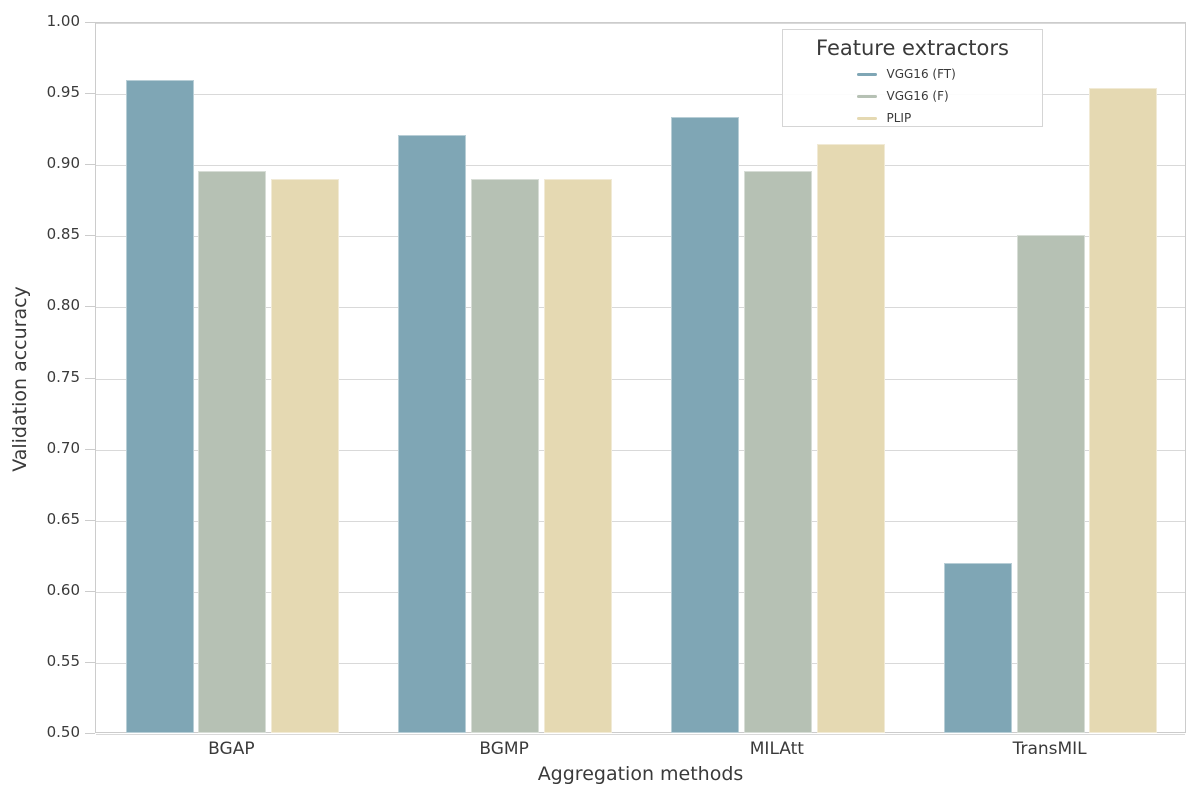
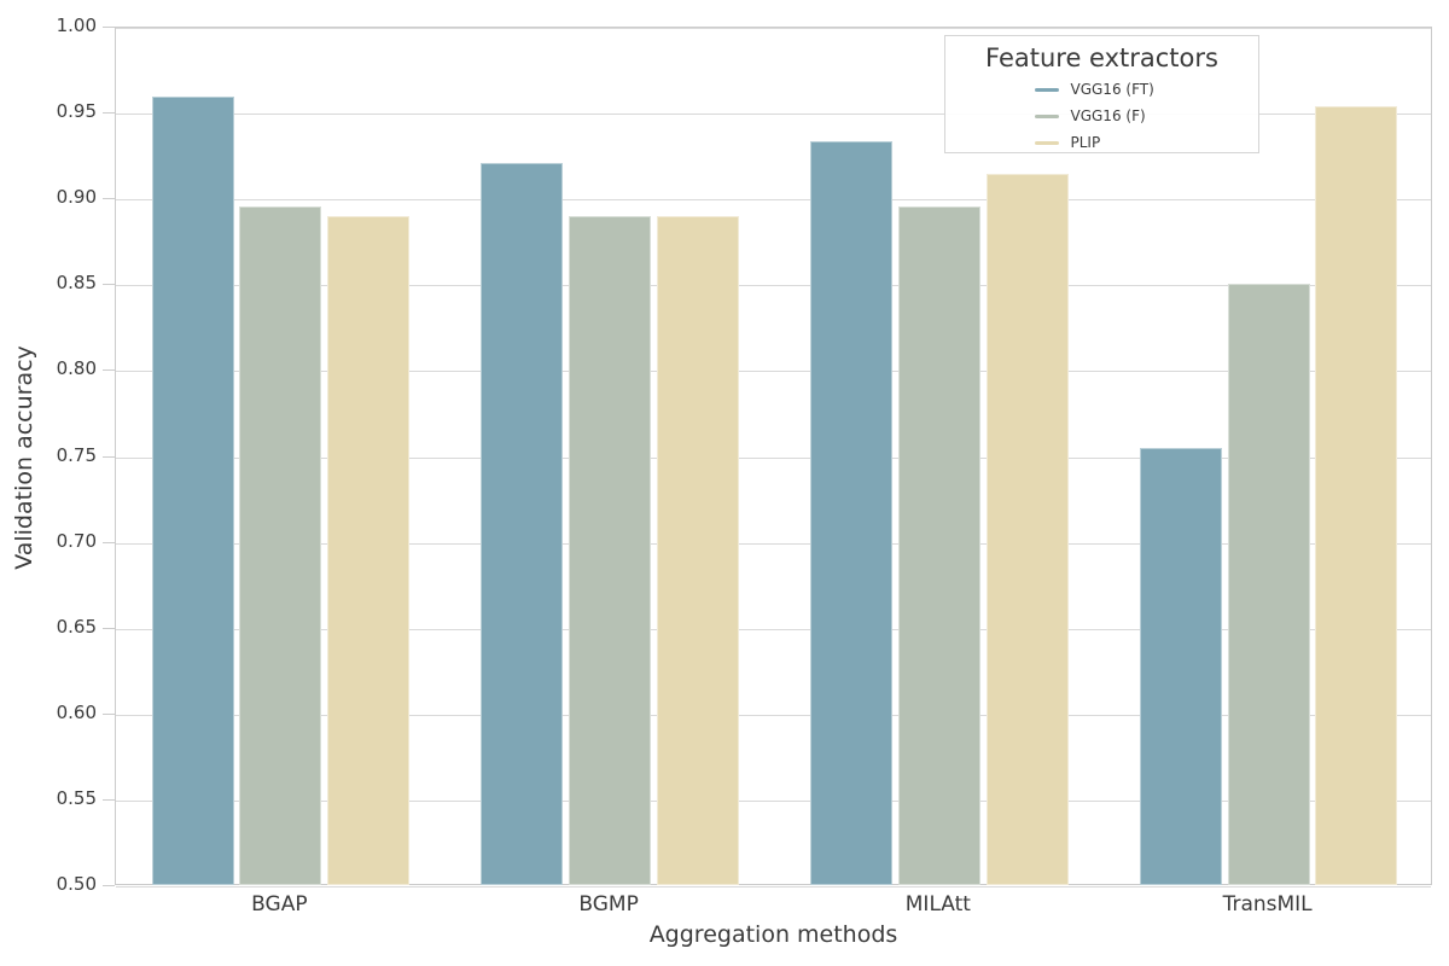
VGG16 (FT)/TransMIL: 0.620 -> 0.755
